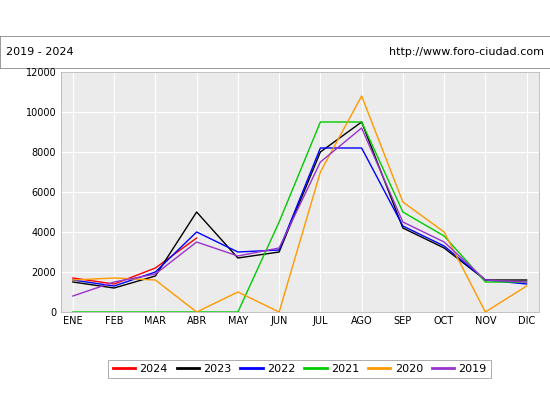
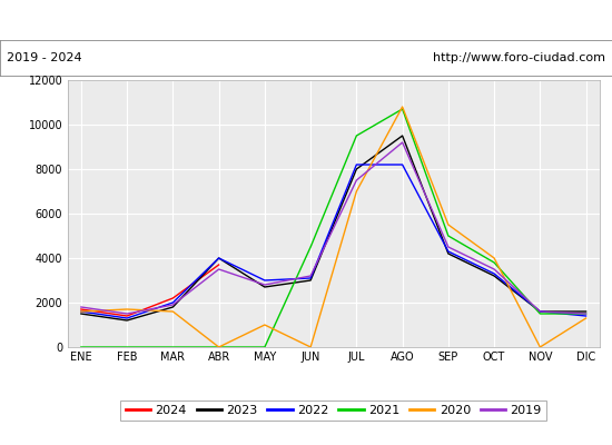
2019/ENE: 800 -> 1800
2023/ABR: 5000 -> 4000
2021/AGO: 9500 -> 10700
